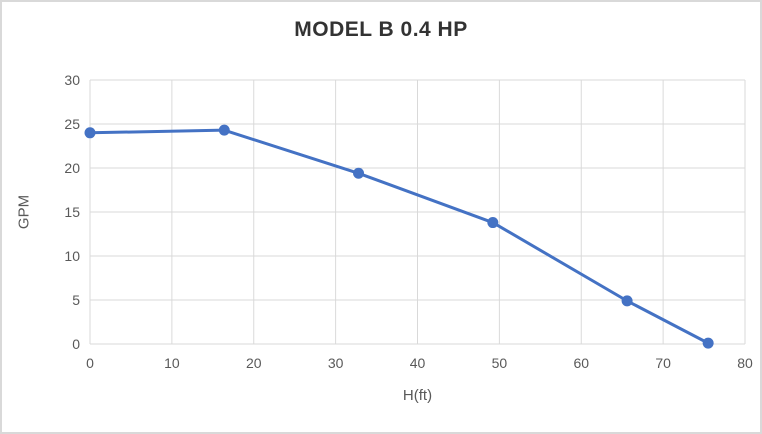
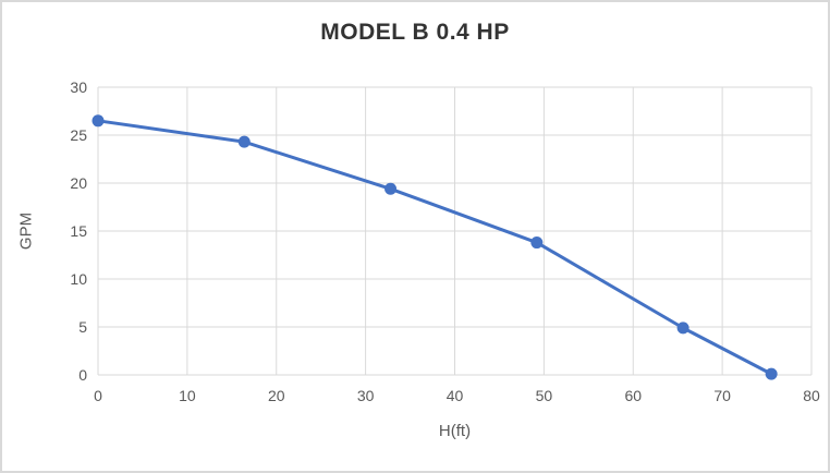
0: 24 -> 26
